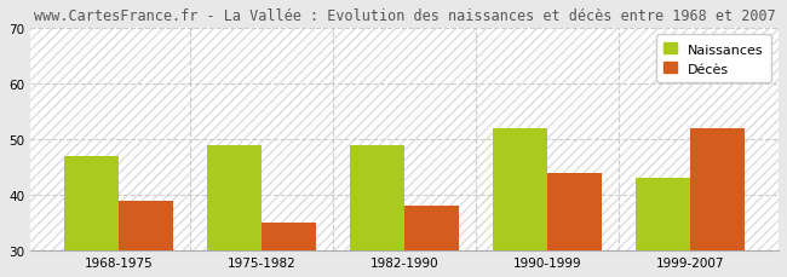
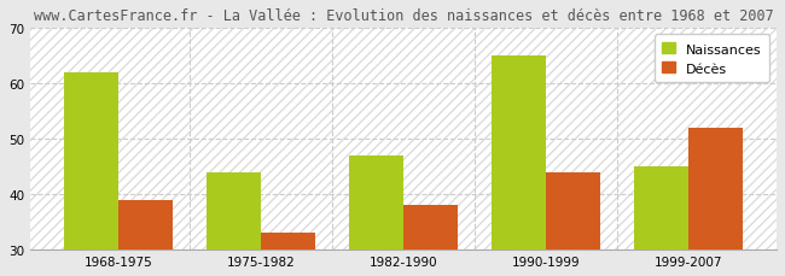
Naissances/1968-1975: 47 -> 62
Naissances/1975-1982: 49 -> 44
Décès/1975-1982: 35 -> 33
Naissances/1982-1990: 49 -> 47
Naissances/1990-1999: 52 -> 65
Naissances/1999-2007: 43 -> 45
